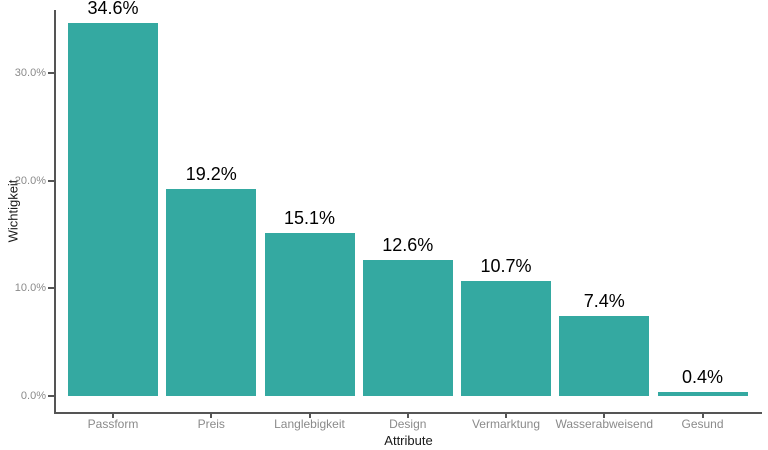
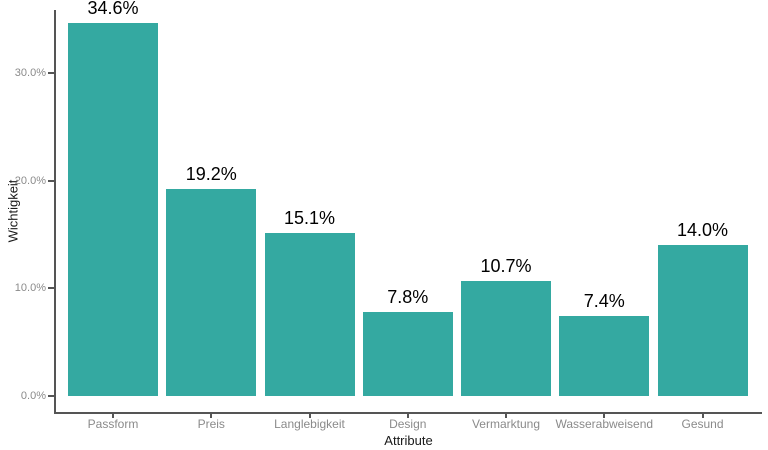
Design: 12.6% -> 7.8%
Gesund: 0.4% -> 14.0%
